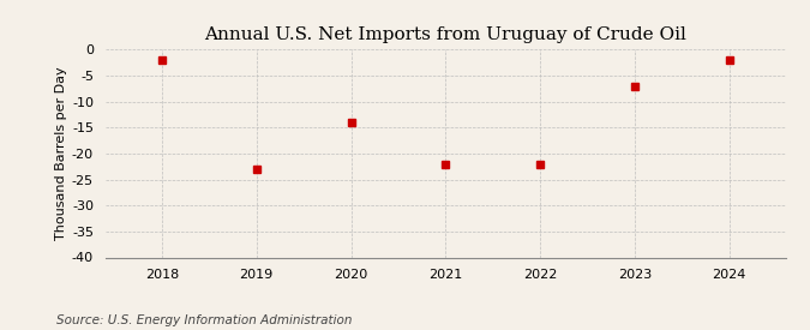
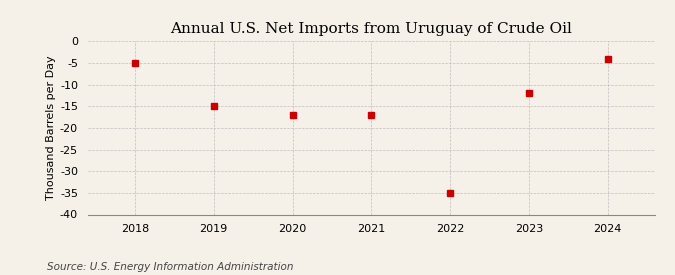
2018: -2 -> -5
2019: -23 -> -15
2020: -14 -> -17
2021: -22 -> -17
2022: -22 -> -35
2023: -7 -> -12
2024: -2 -> -4
